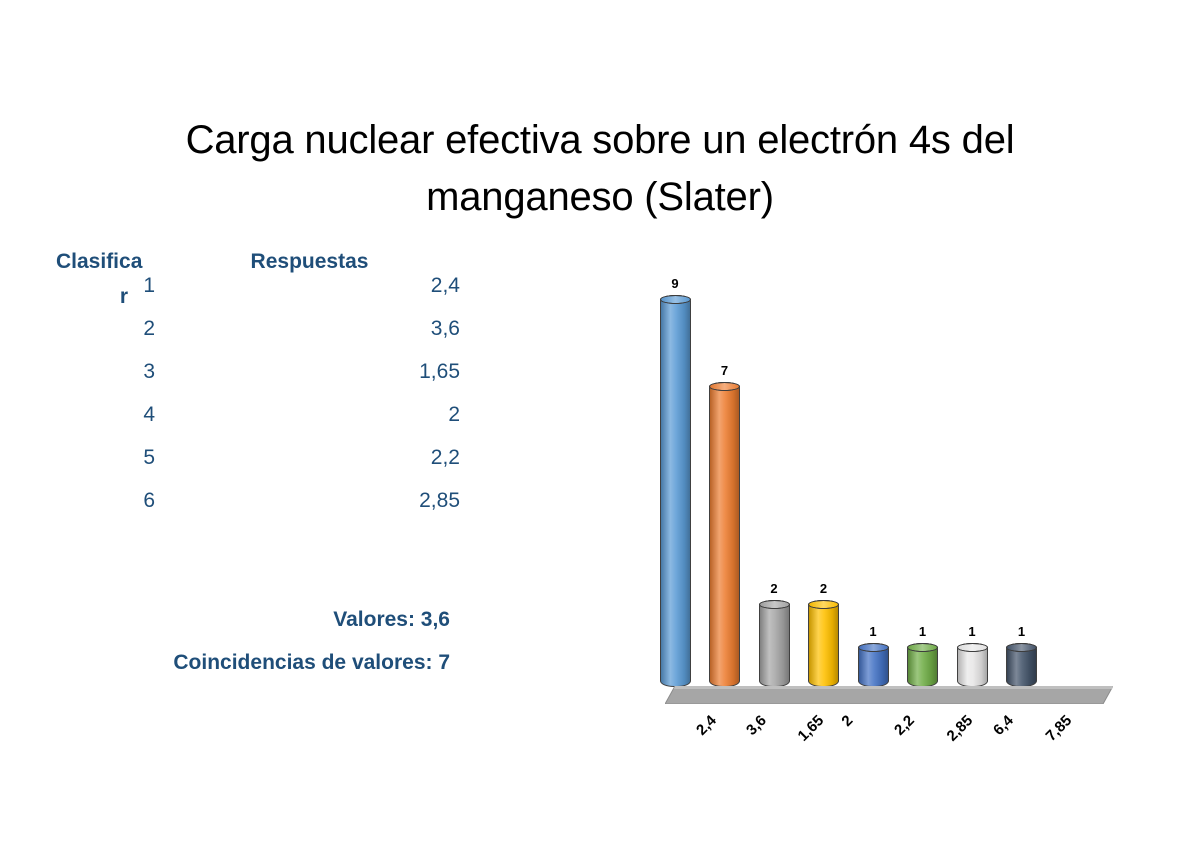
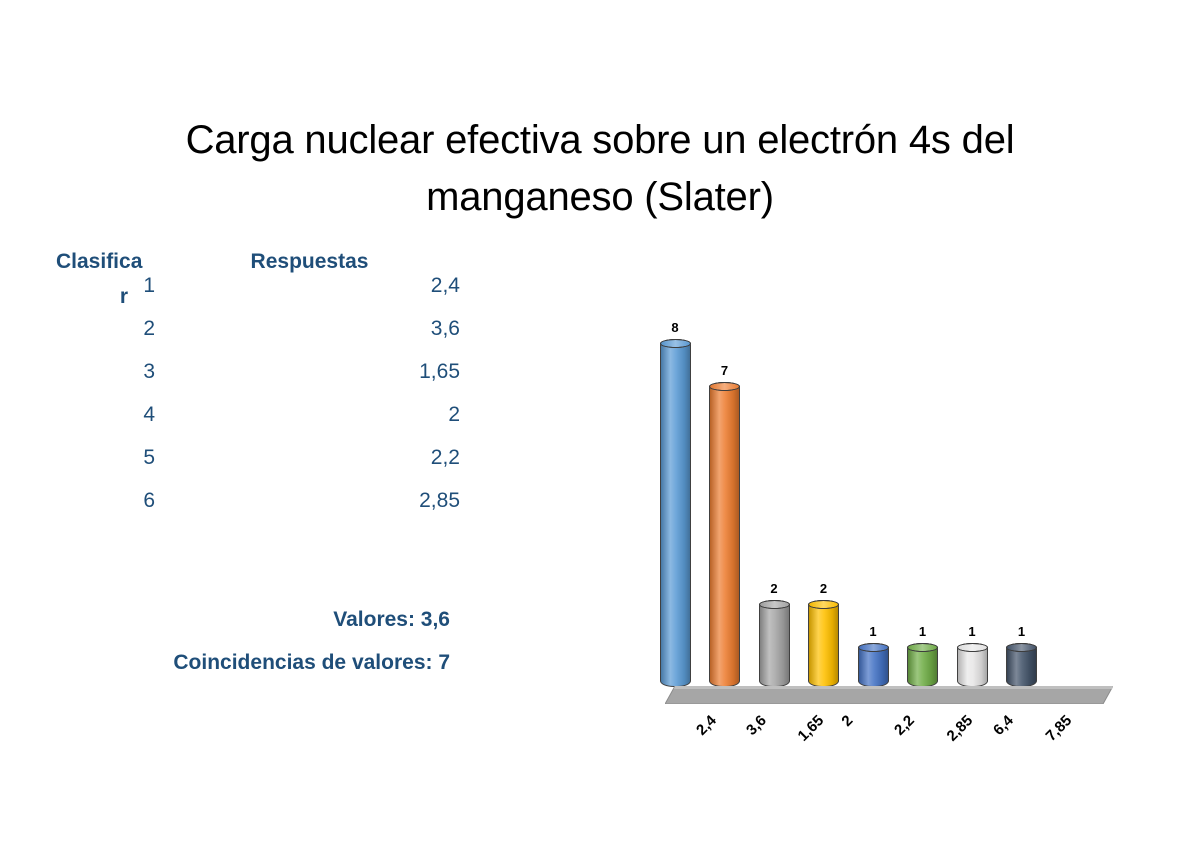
2,4: 9 -> 8
